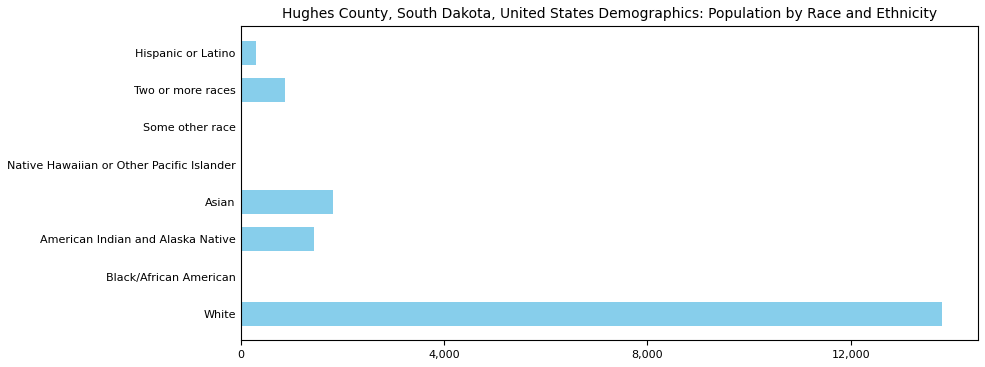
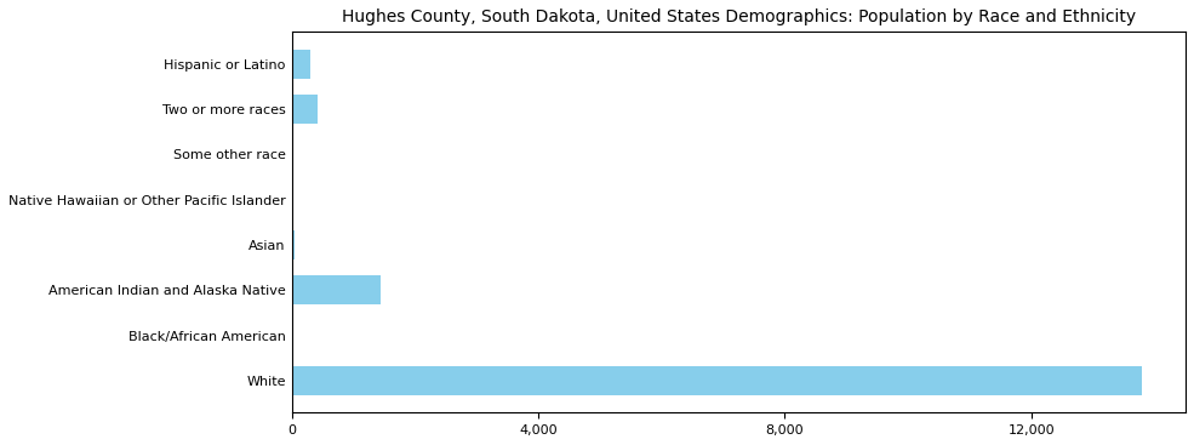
Two or more races: 880 -> 420
Asian: 1,820 -> 50
